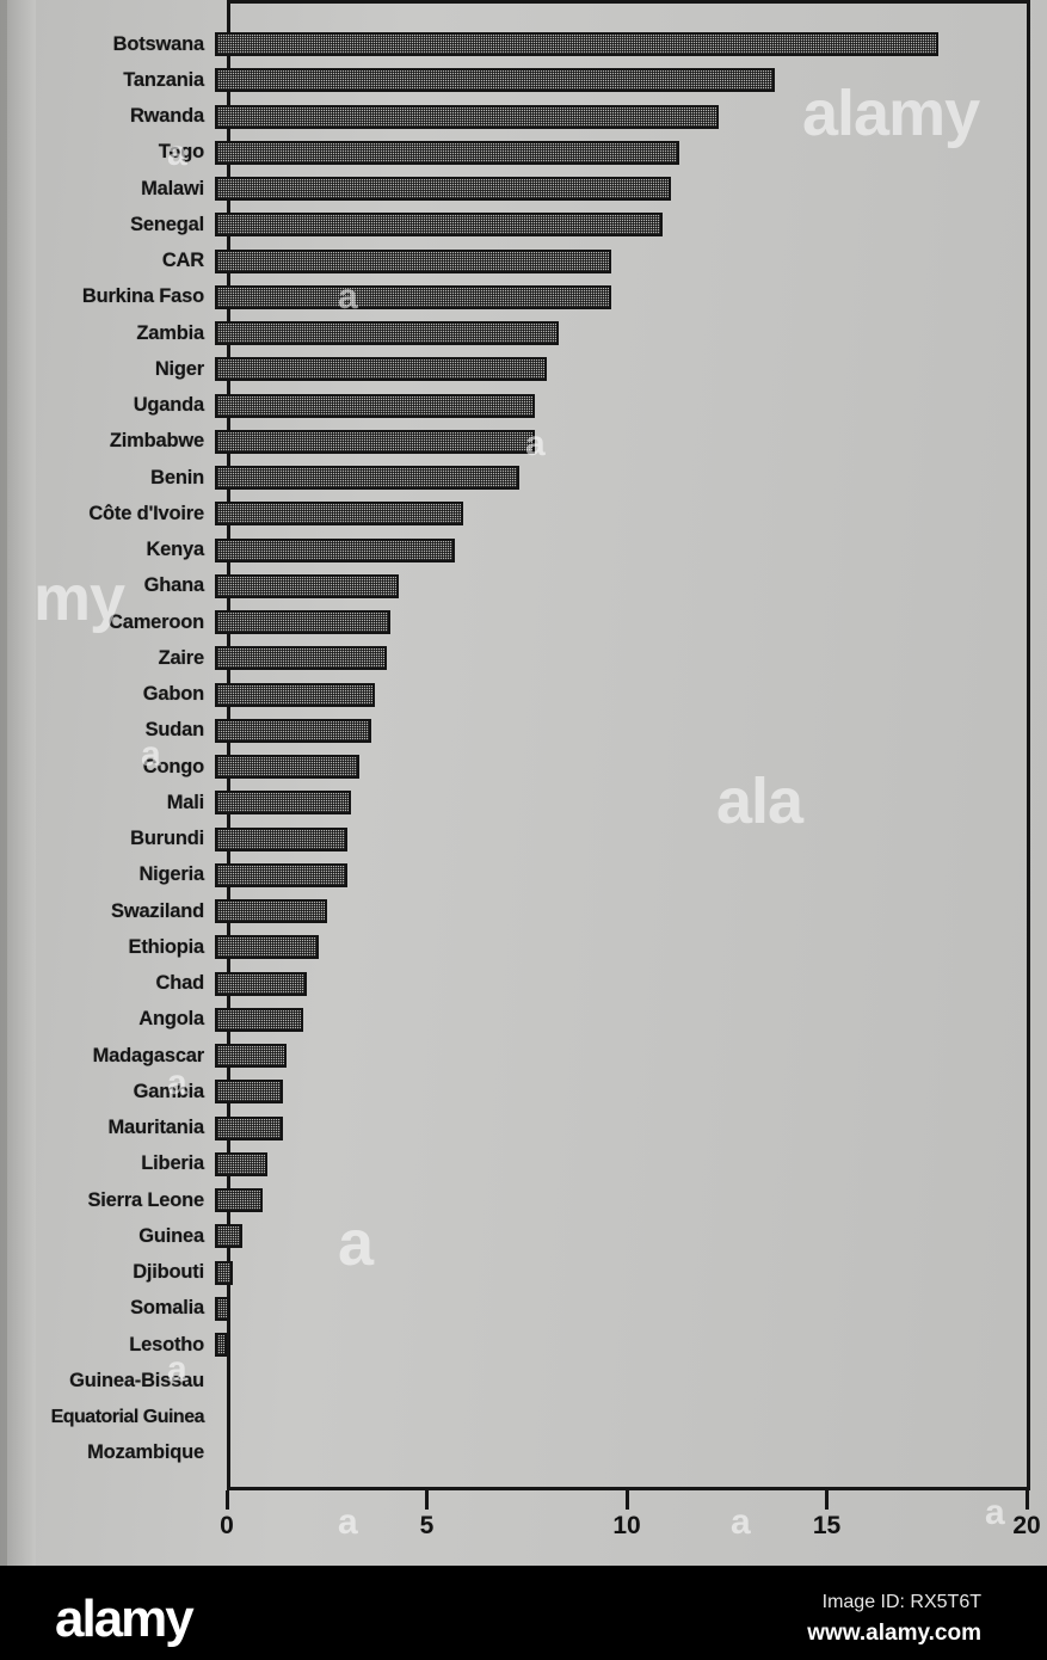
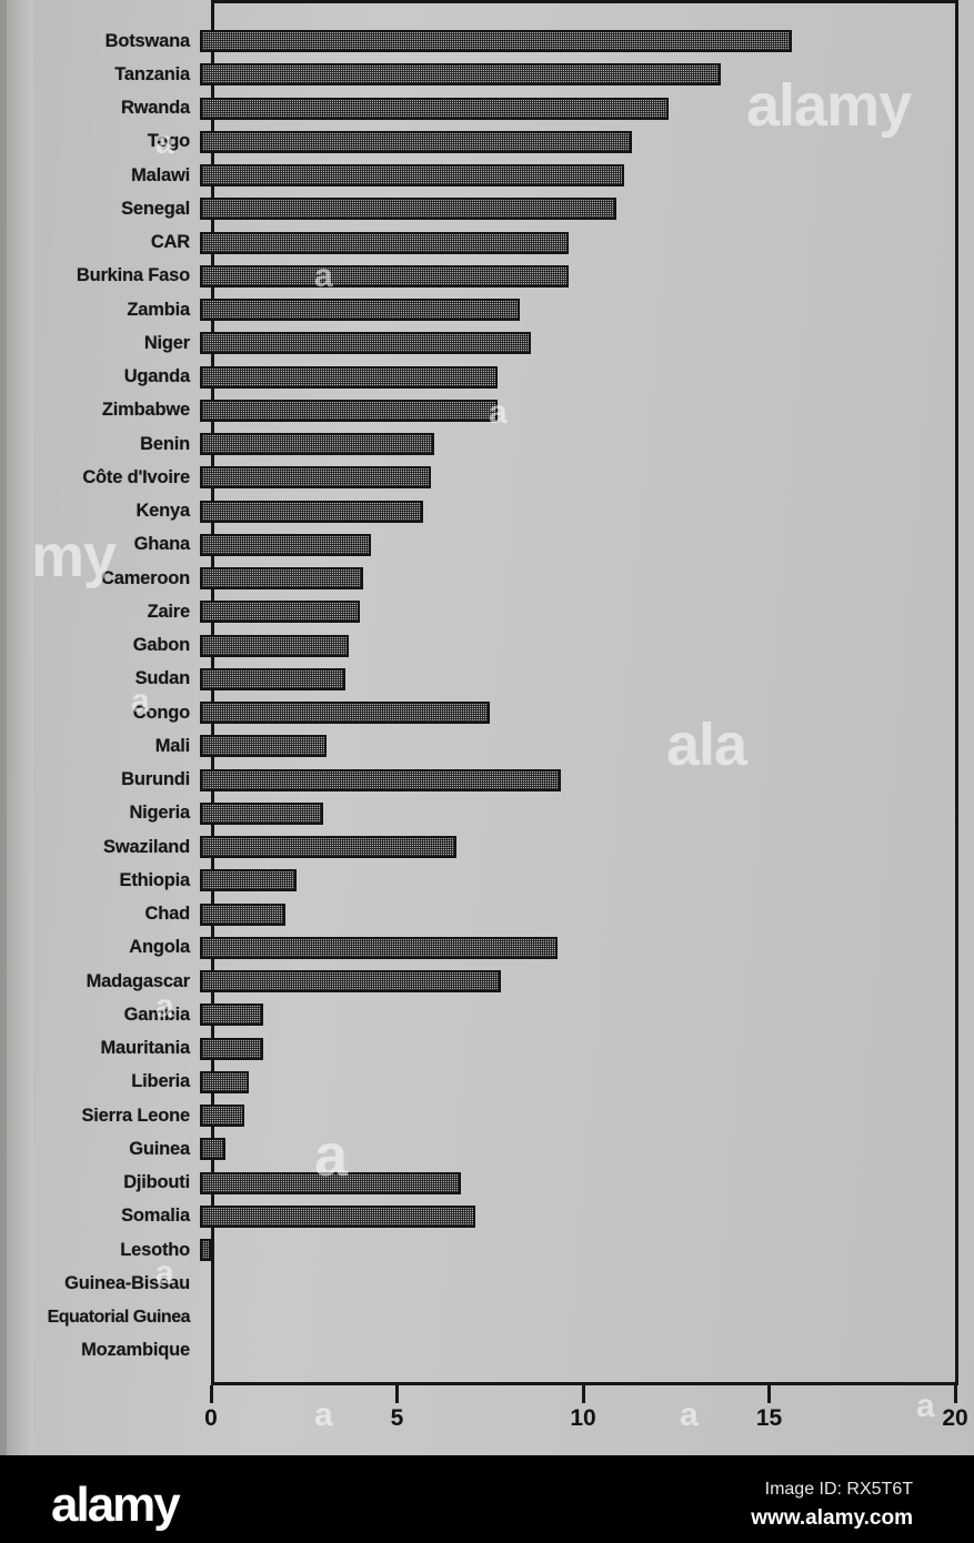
Botswana: 18.1 -> 15.9
Niger: 8.3 -> 8.9
Benin: 7.6 -> 6.3
Congo: 3.6 -> 7.8
Burundi: 3.3 -> 9.7
Swaziland: 2.8 -> 6.9
Angola: 2.2 -> 9.6
Madagascar: 1.8 -> 8.1
Djibouti: 0.5 -> 7.0
Somalia: 0.3 -> 7.4
